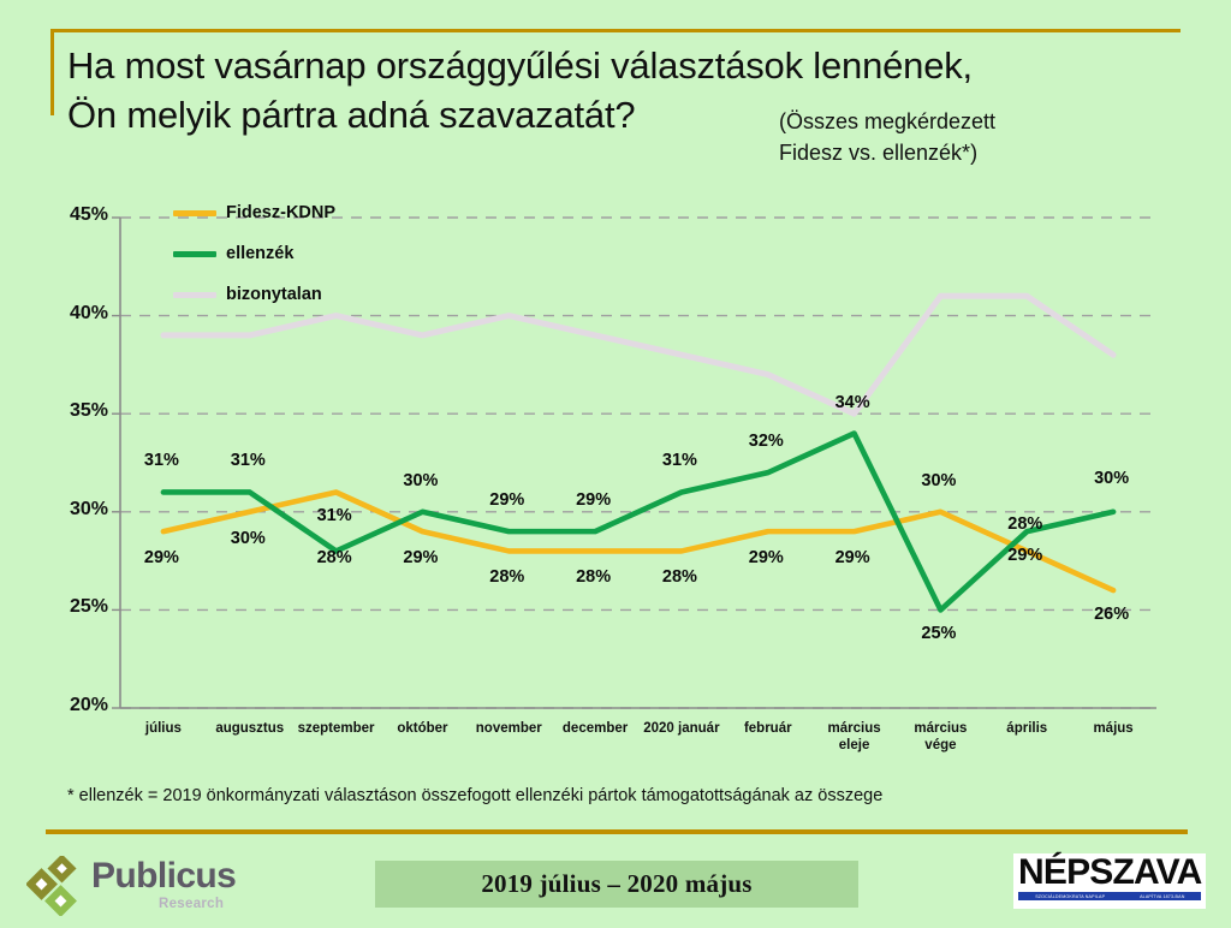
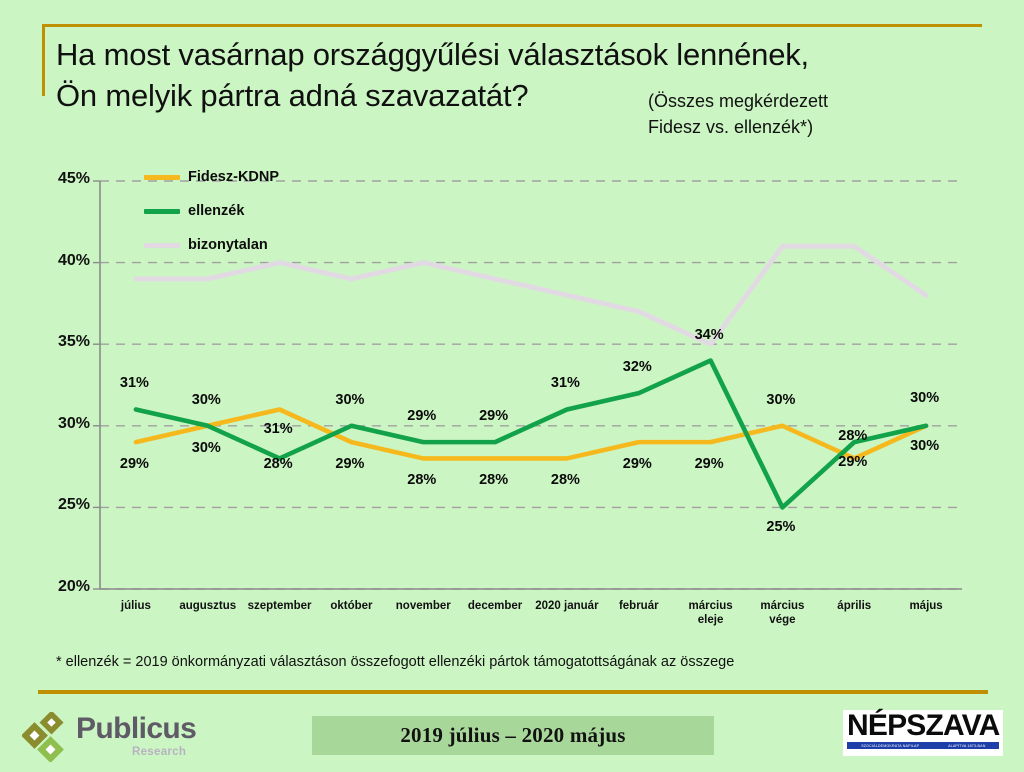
ellenzék/augusztus: 31% -> 30%
Fidesz-KDNP/május: 26% -> 30%
